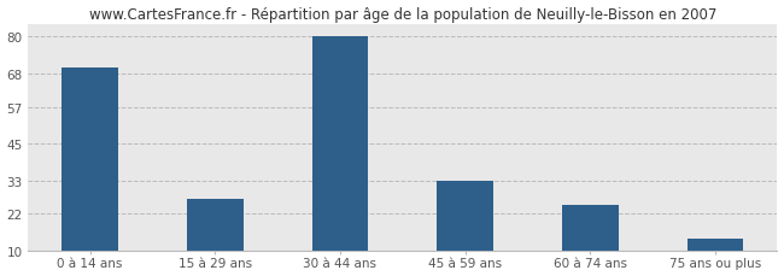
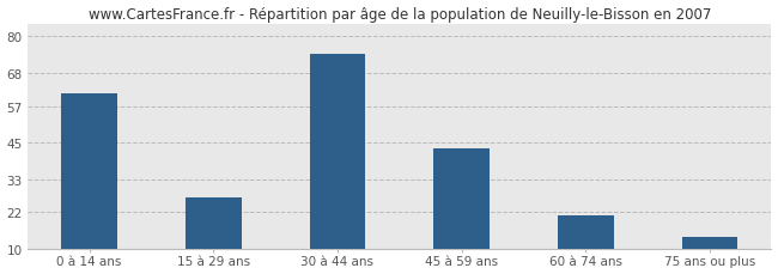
0 à 14 ans: 70 -> 61
30 à 44 ans: 80 -> 74
45 à 59 ans: 33 -> 43
60 à 74 ans: 25 -> 21
